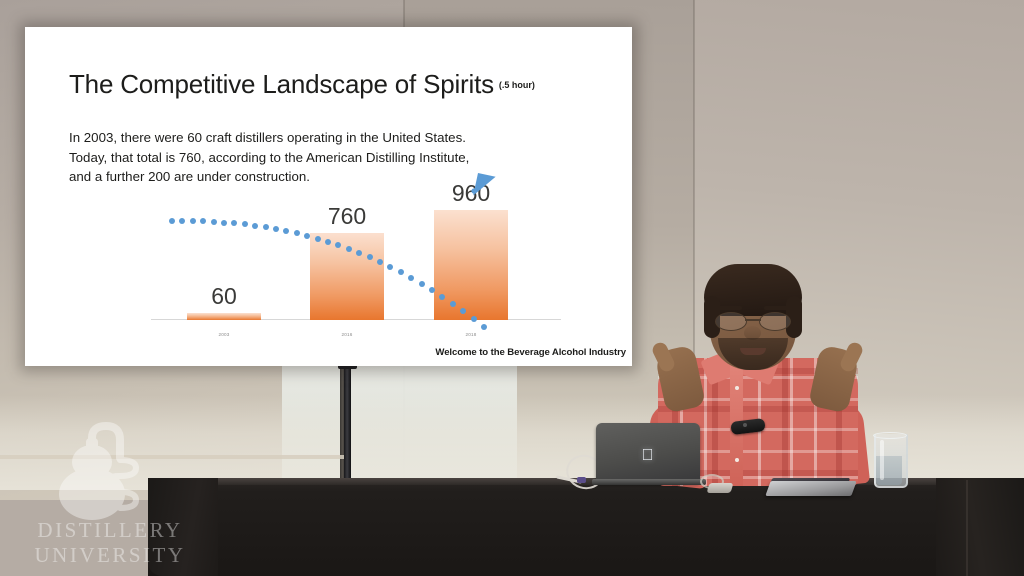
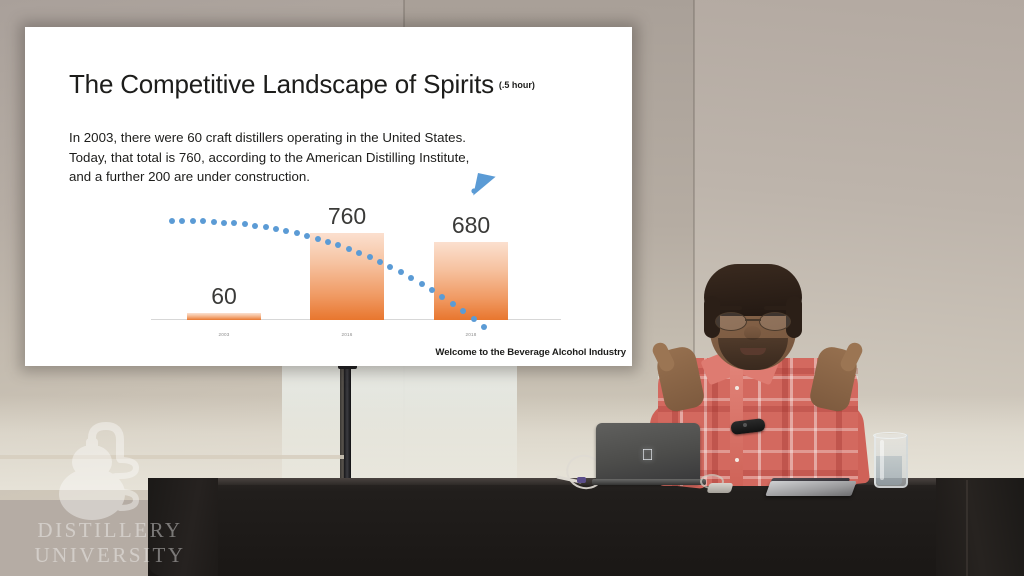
2018: 960 -> 680
